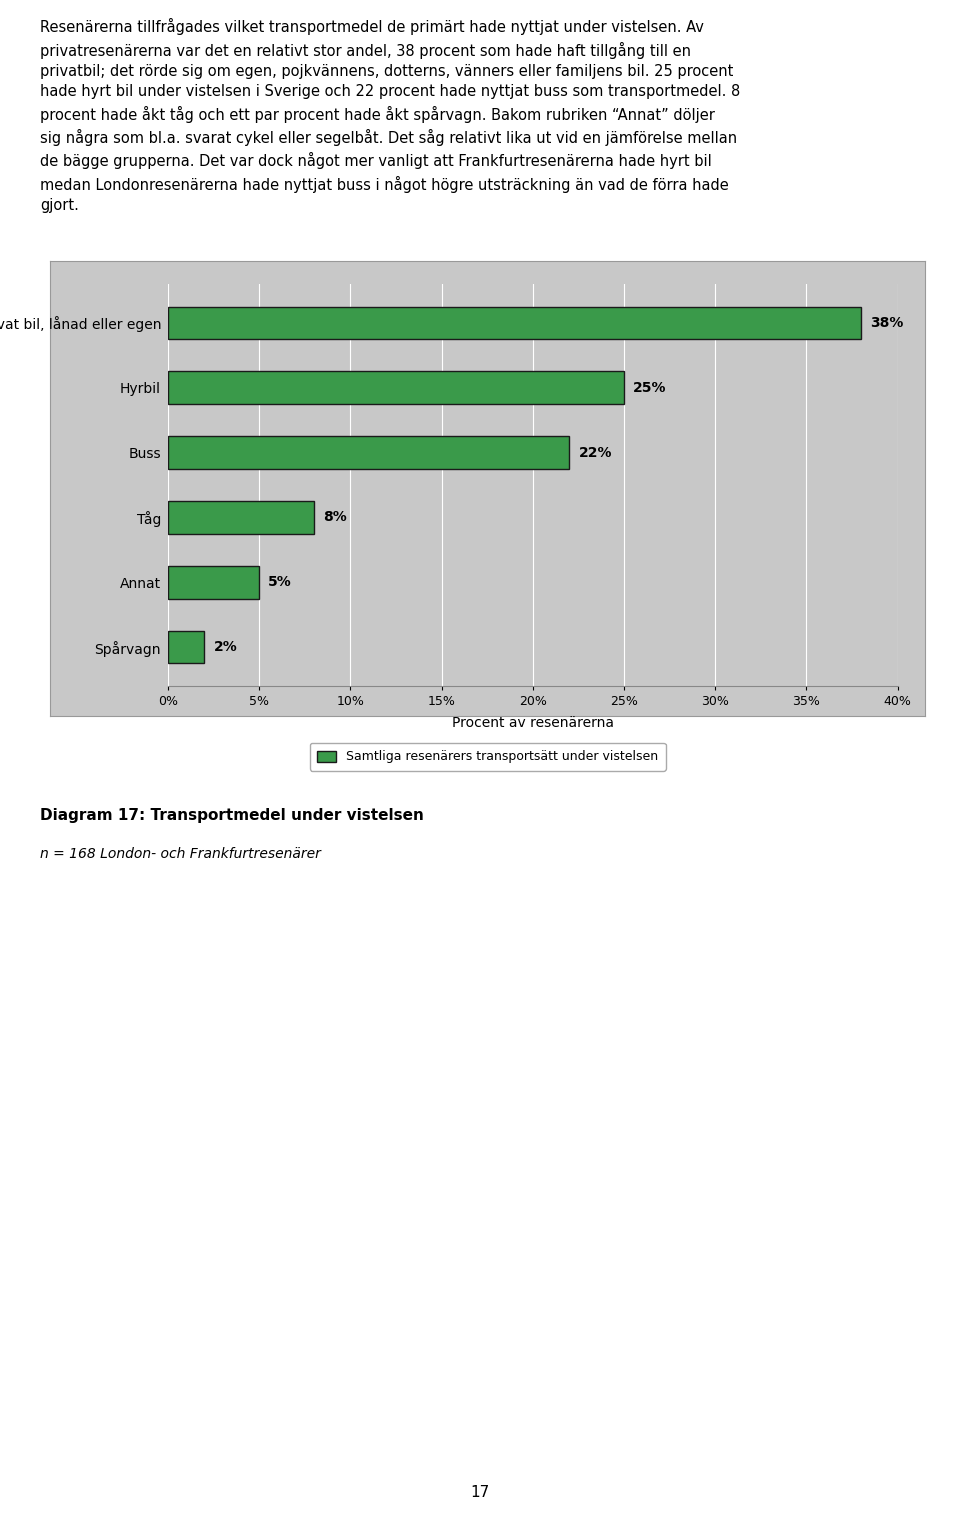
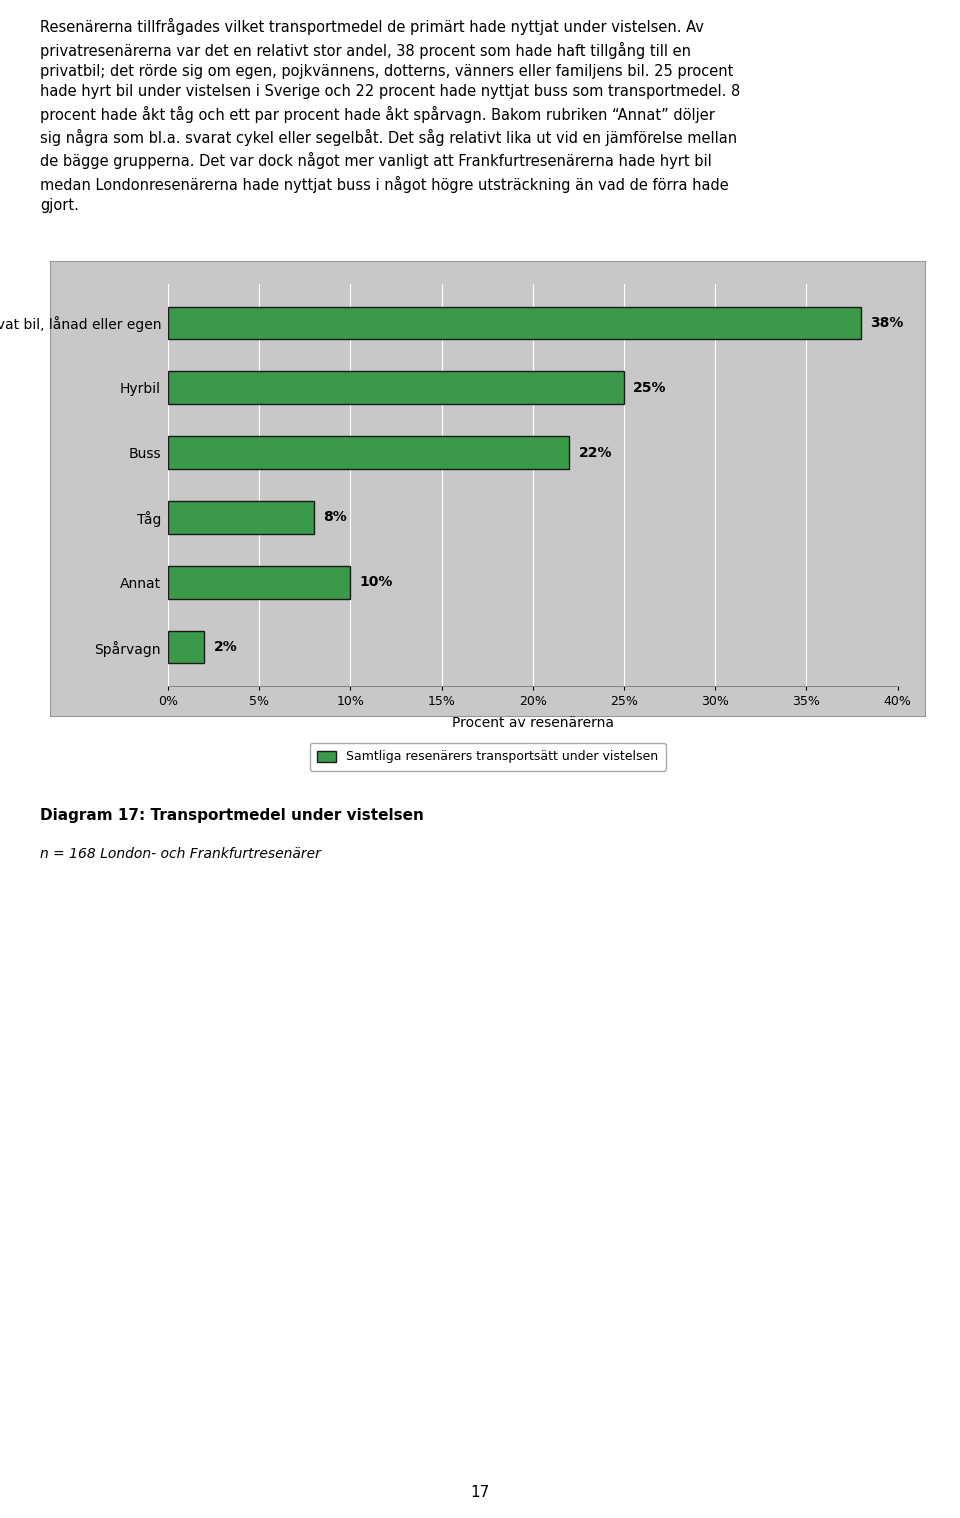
Annat: 5% -> 10%
